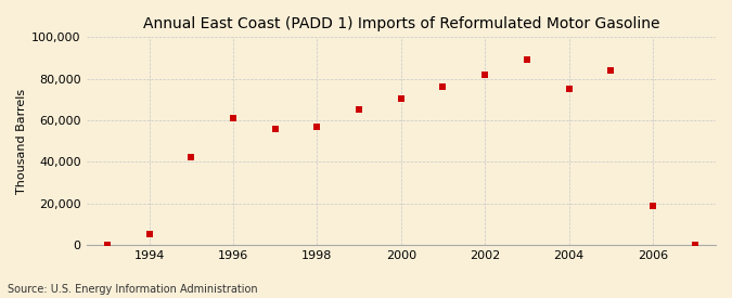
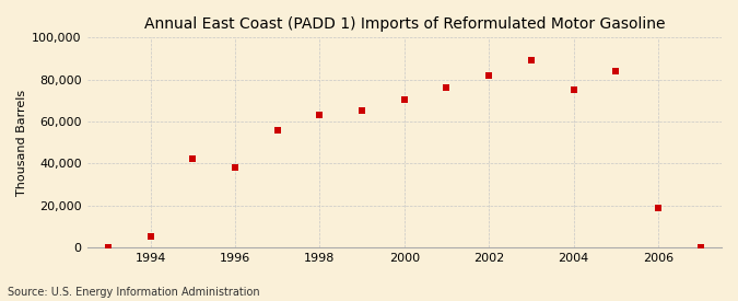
1996: 61,000 -> 38,000
1998: 57,000 -> 63,000
